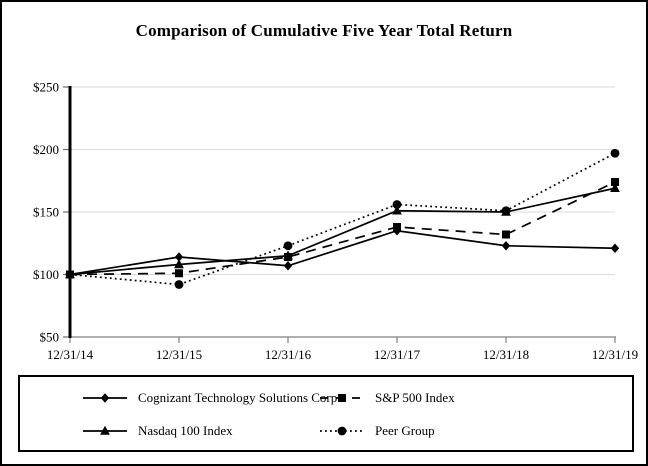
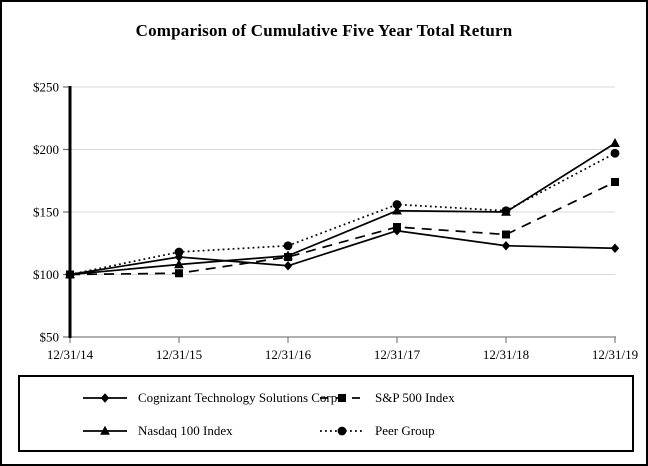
Peer Group/12/31/15: $92 -> $118
Nasdaq 100 Index/12/31/19: $169 -> $205
